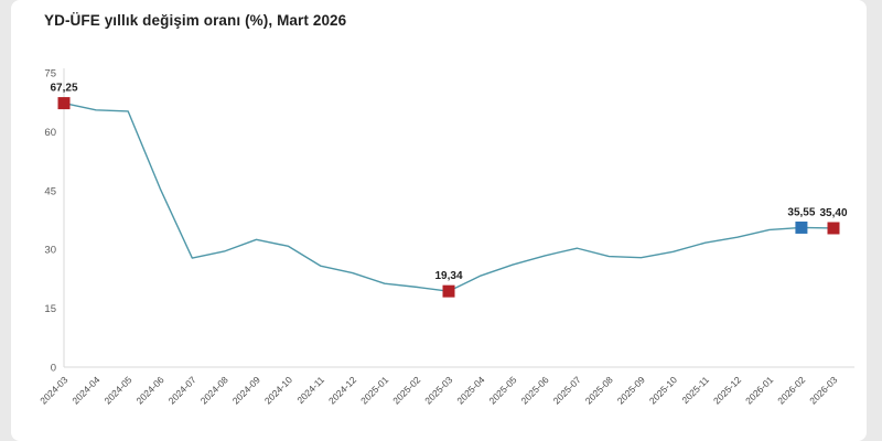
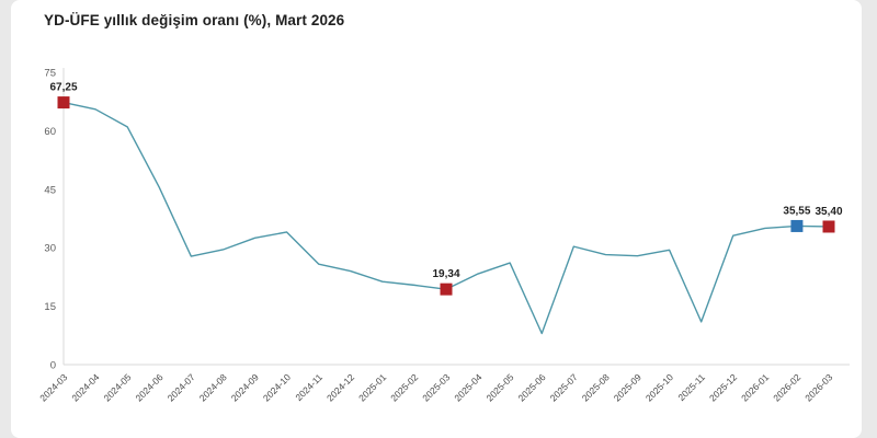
2024-05: 65 -> 61
2024-10: 31 -> 34
2025-06: 28 -> 8
2025-11: 32 -> 11
